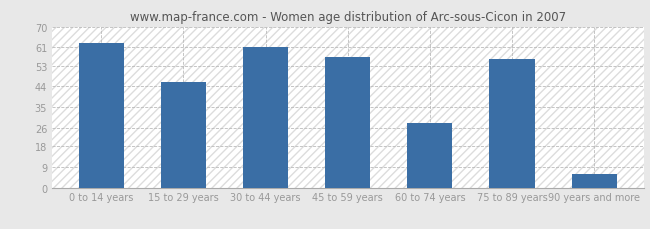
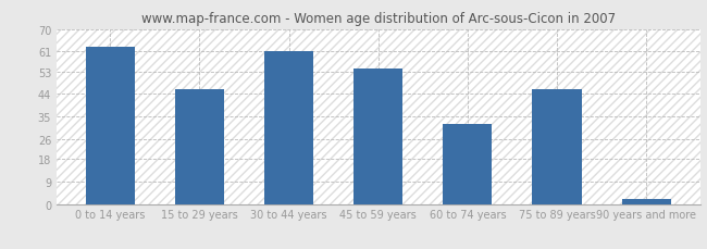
45 to 59 years: 57 -> 54
60 to 74 years: 28 -> 32
75 to 89 years: 56 -> 46
90 years and more: 6 -> 2
